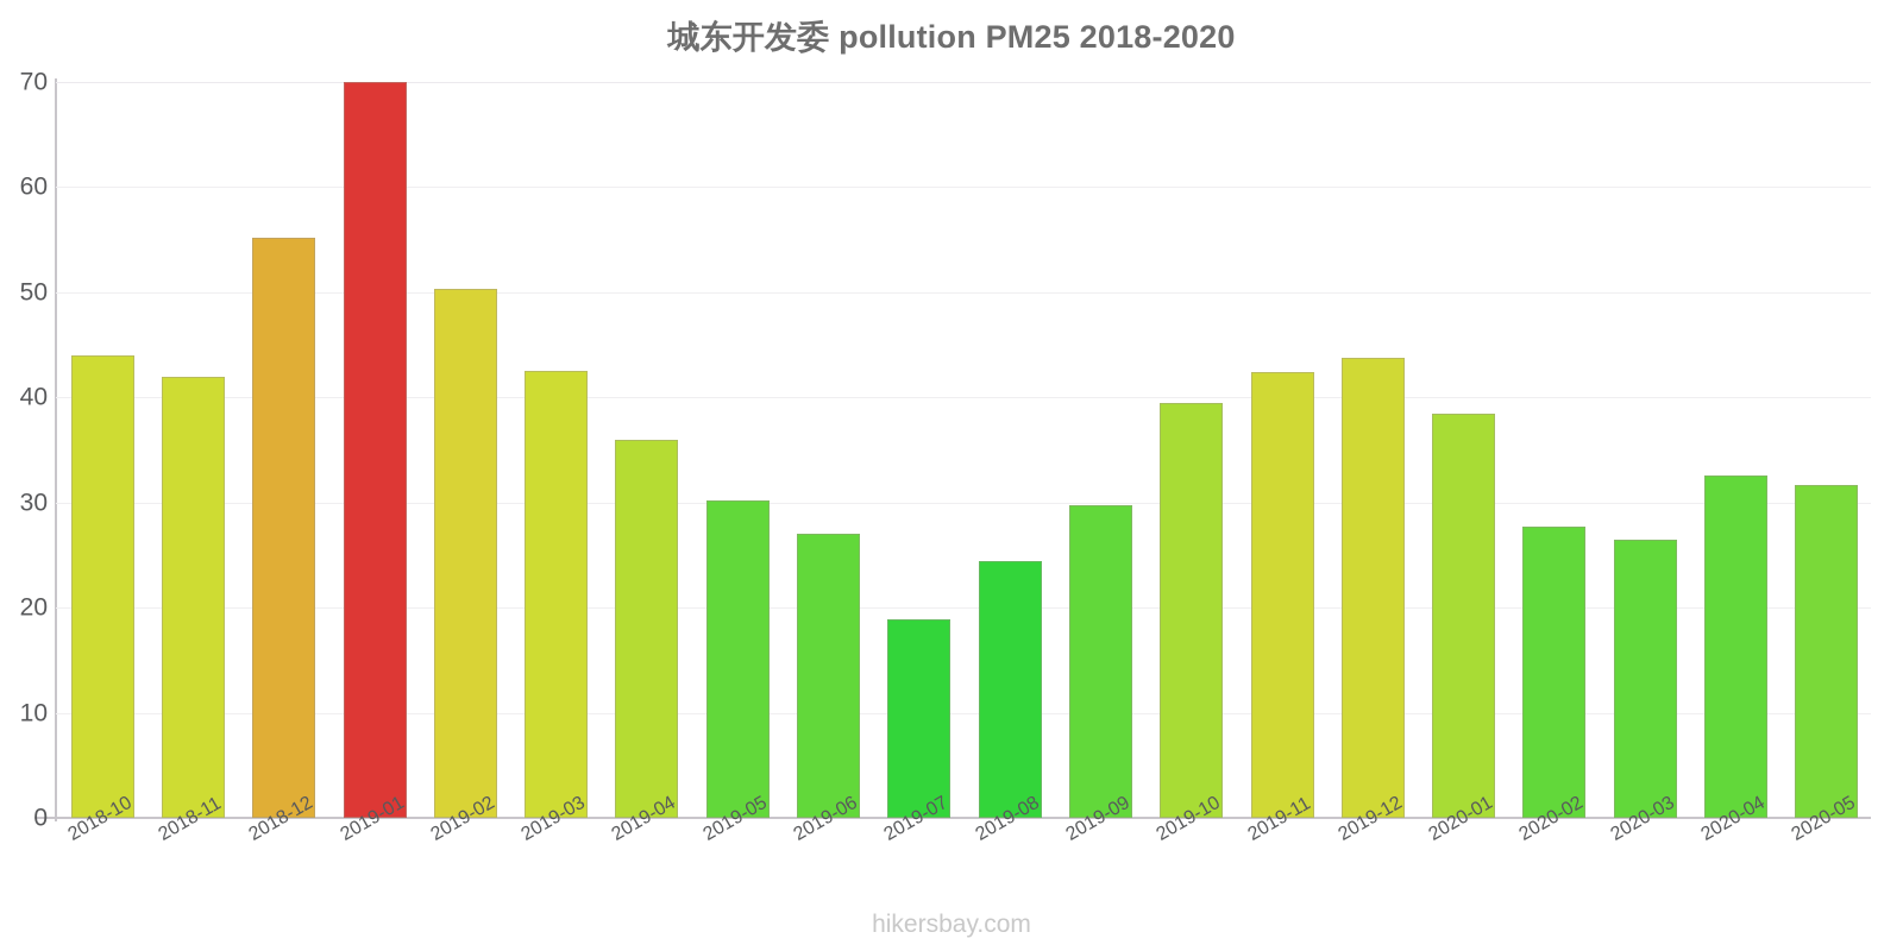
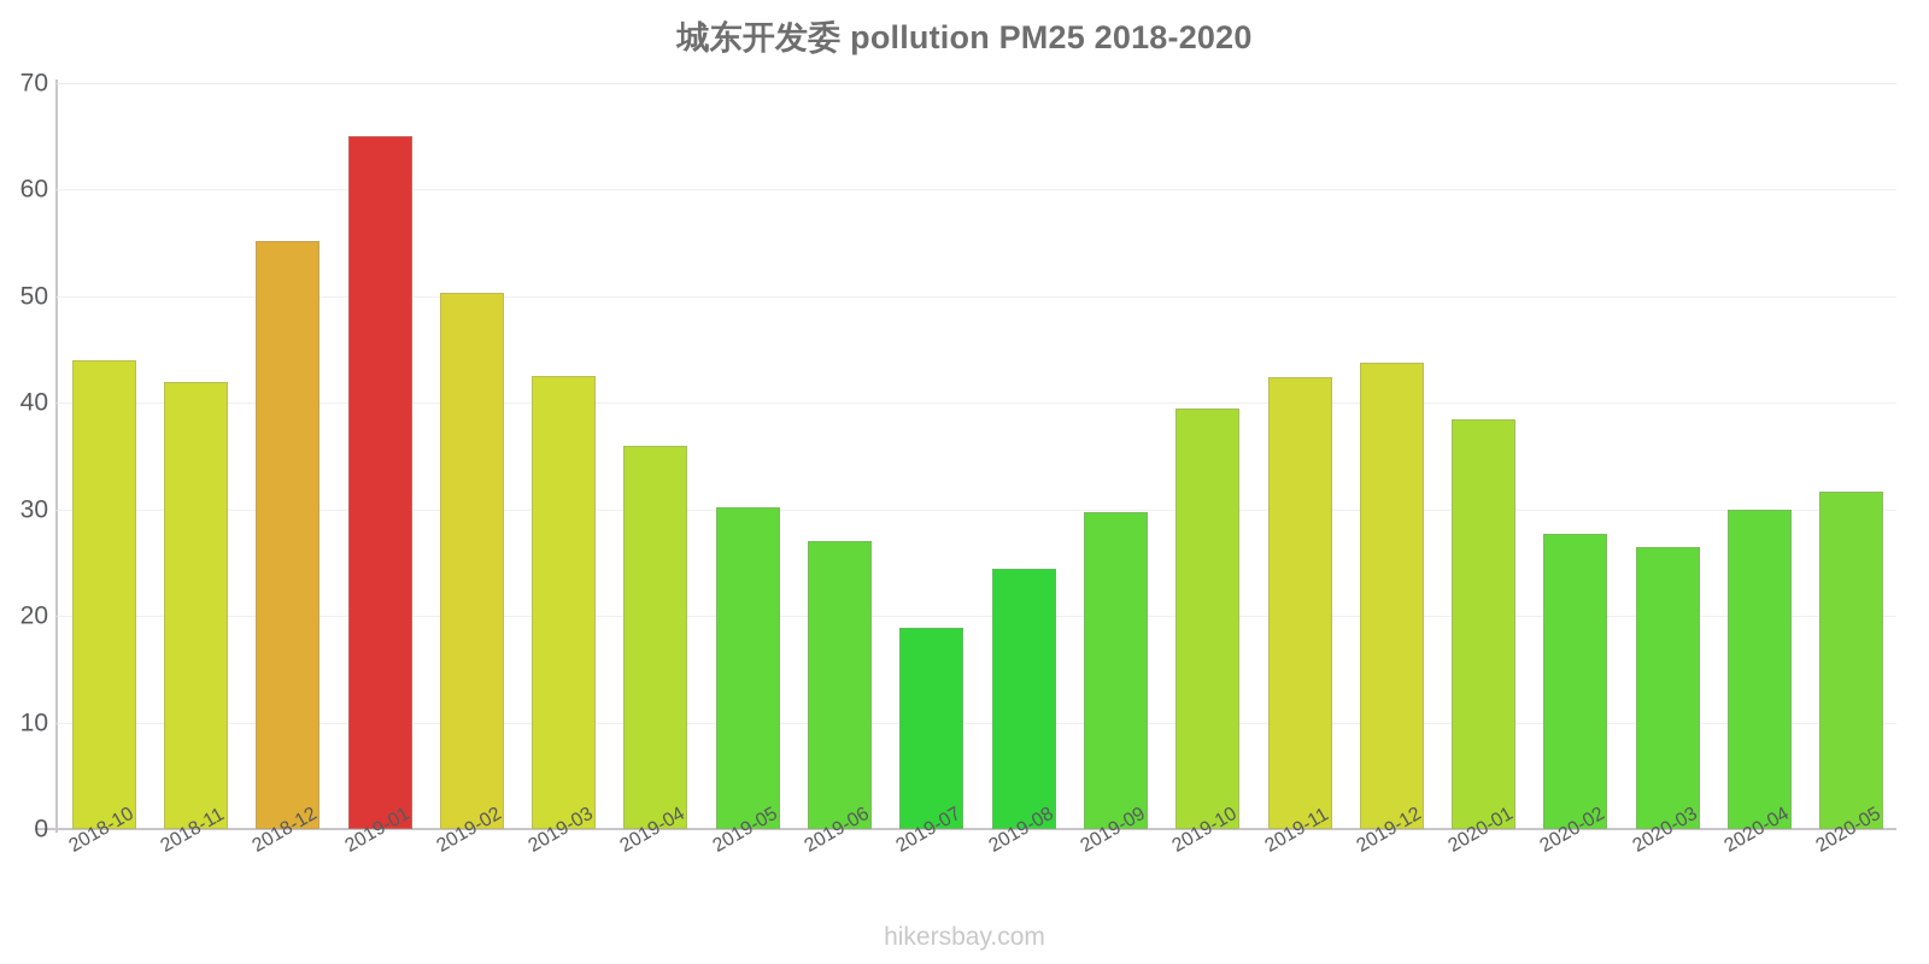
2019-01: 70 -> 65
2020-04: 33 -> 30
